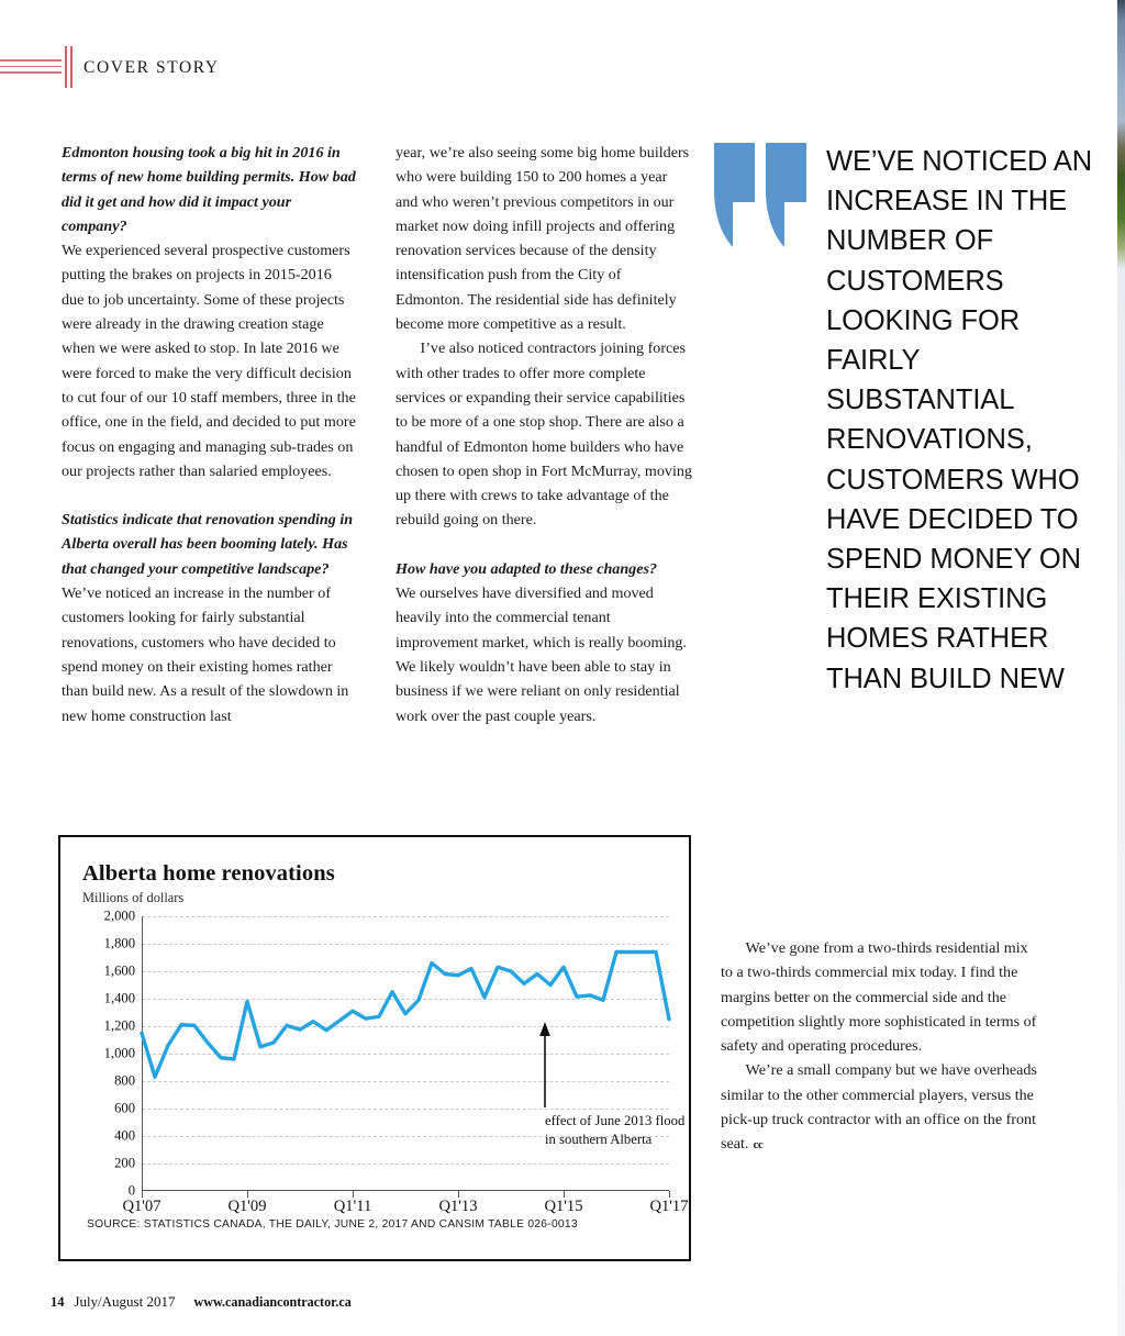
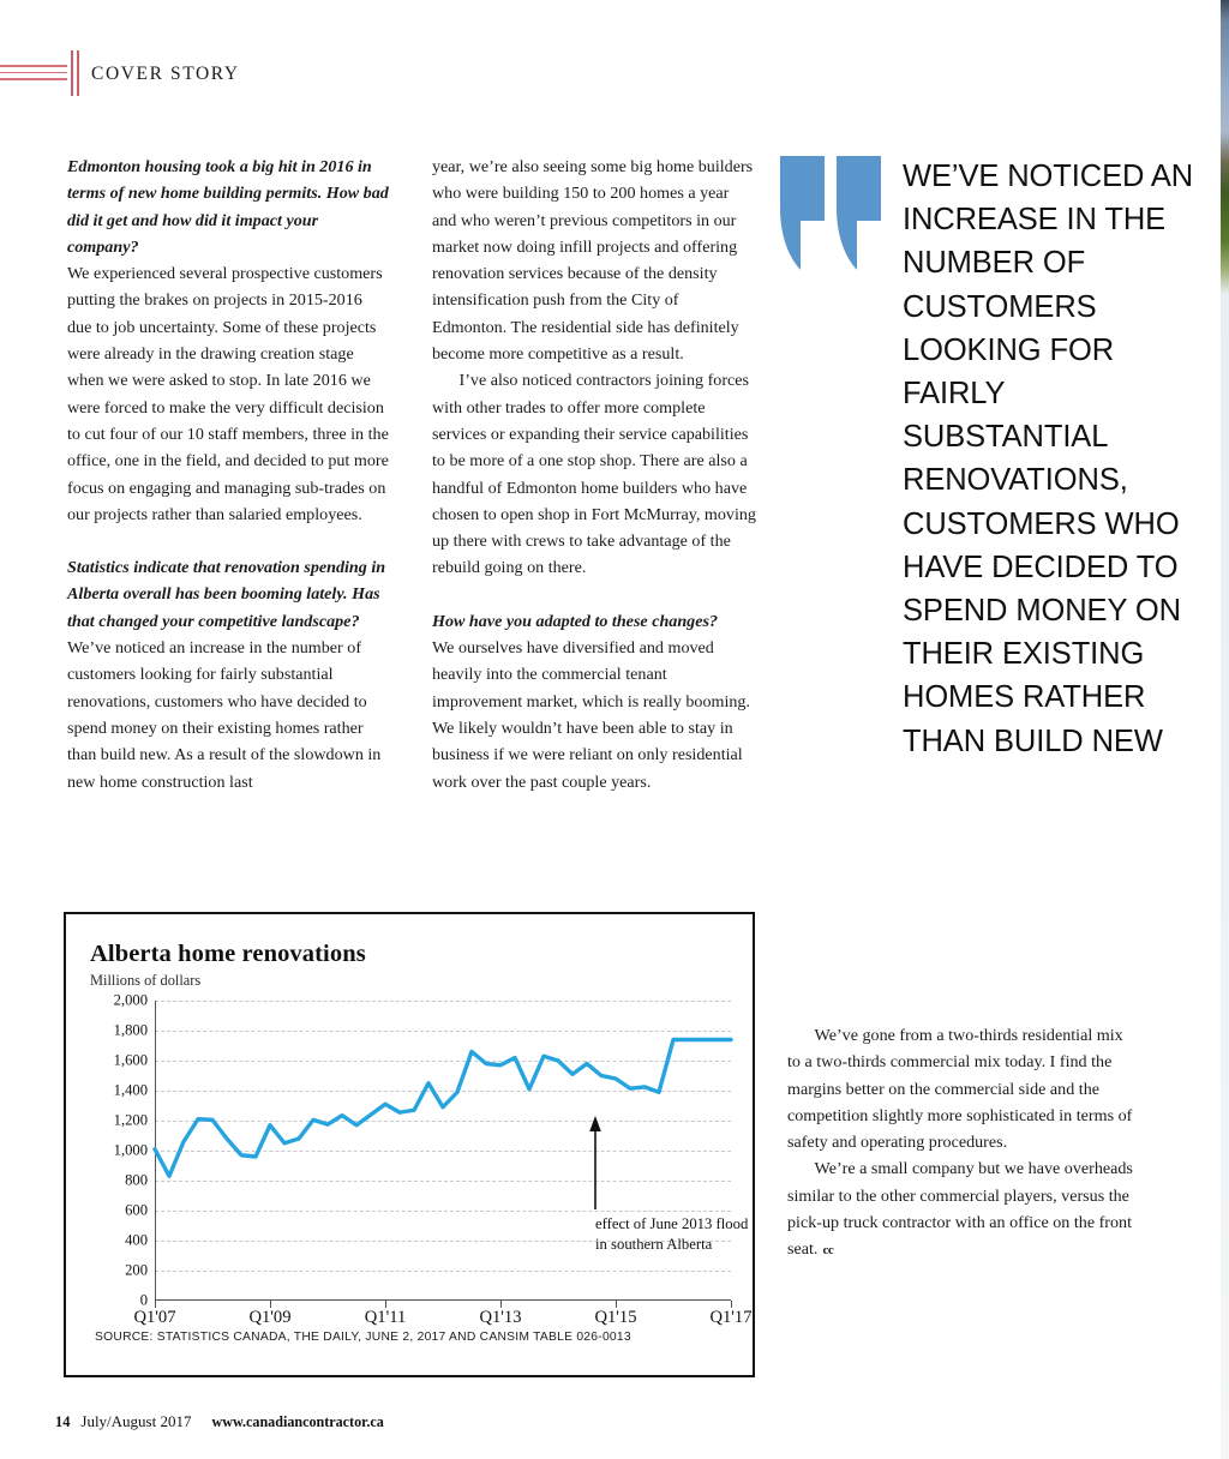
Q1'07: 1150 -> 1010
Q1'09: 1380 -> 1170
Q1'15: 1630 -> 1480
Q1'17: 1250 -> 1740
